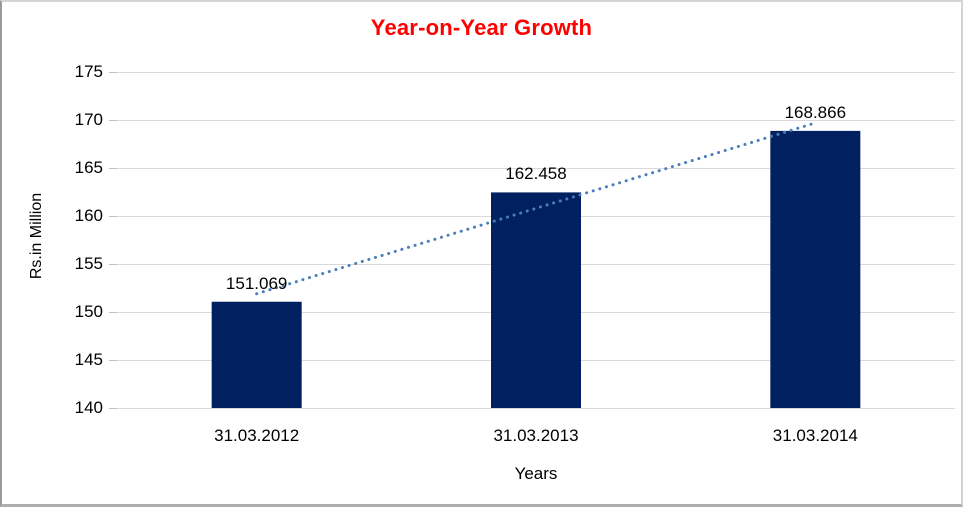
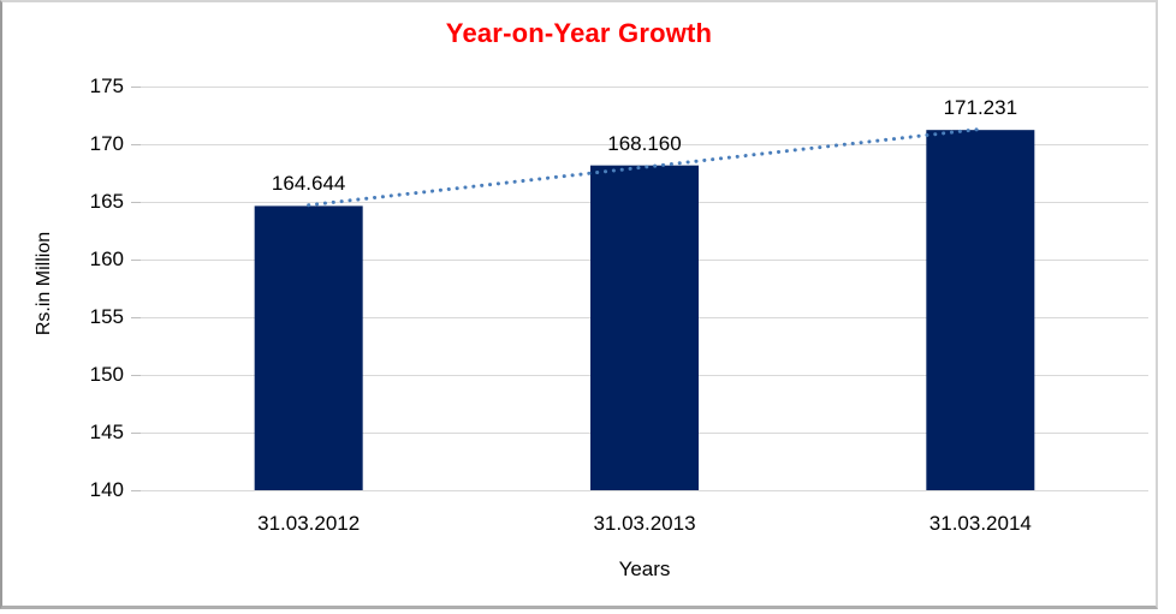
31.03.2012: 151.069 -> 164.644
31.03.2013: 162.458 -> 168.160
31.03.2014: 168.866 -> 171.231
